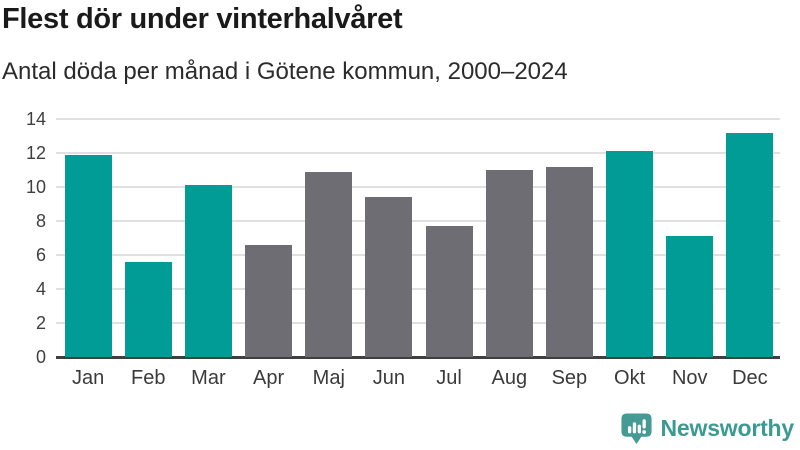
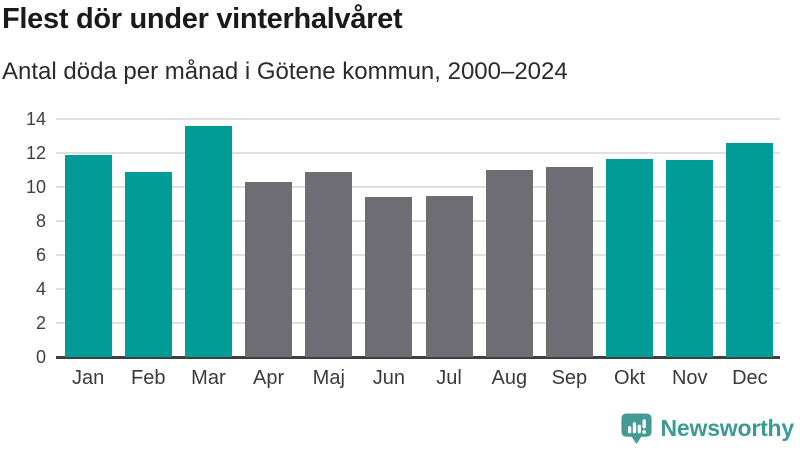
Feb: 5.6 -> 10.9
Mar: 10.1 -> 13.6
Apr: 6.6 -> 10.3
Jul: 7.7 -> 9.5
Okt: 12.1 -> 11.7
Nov: 7.1 -> 11.6
Dec: 13.2 -> 12.6
